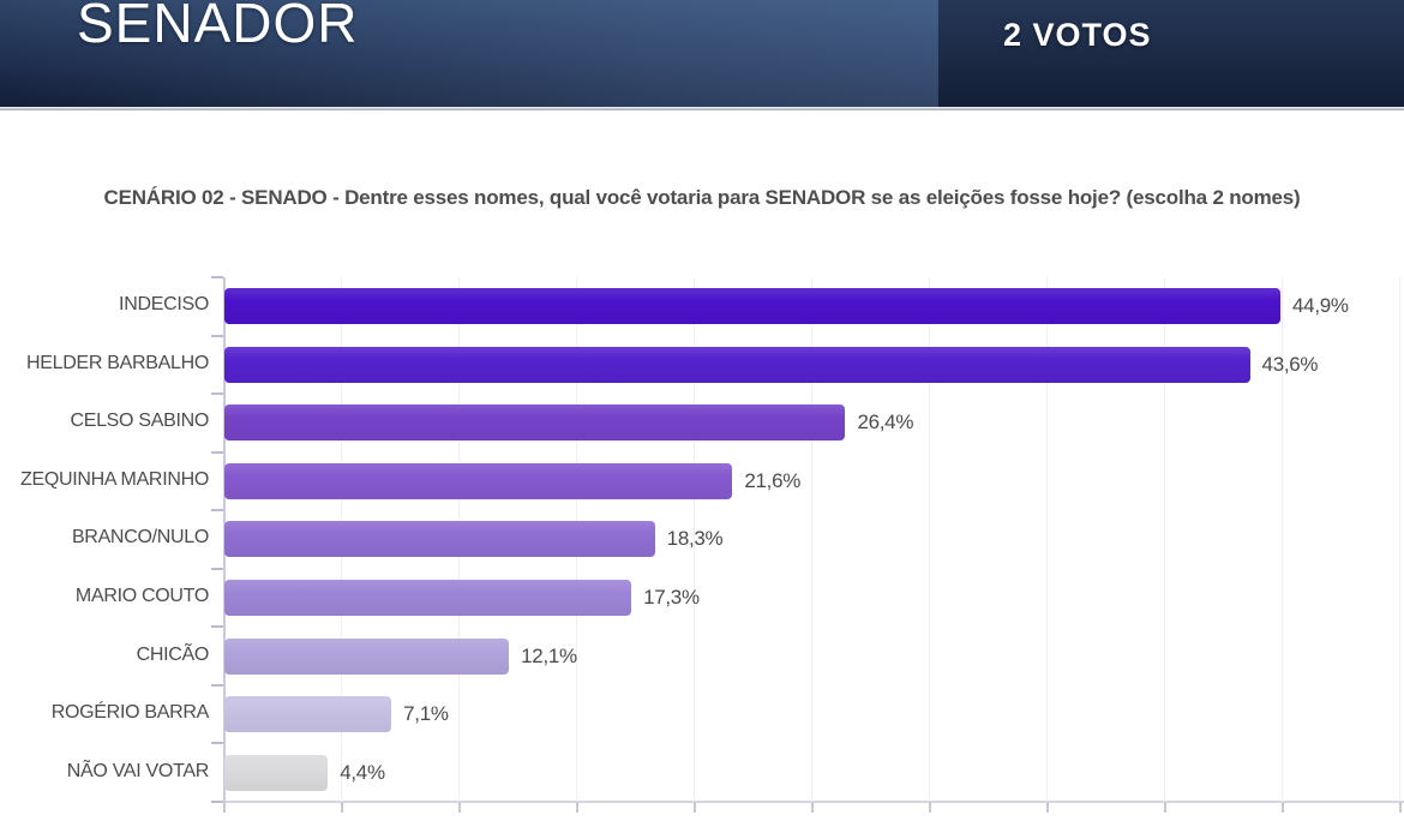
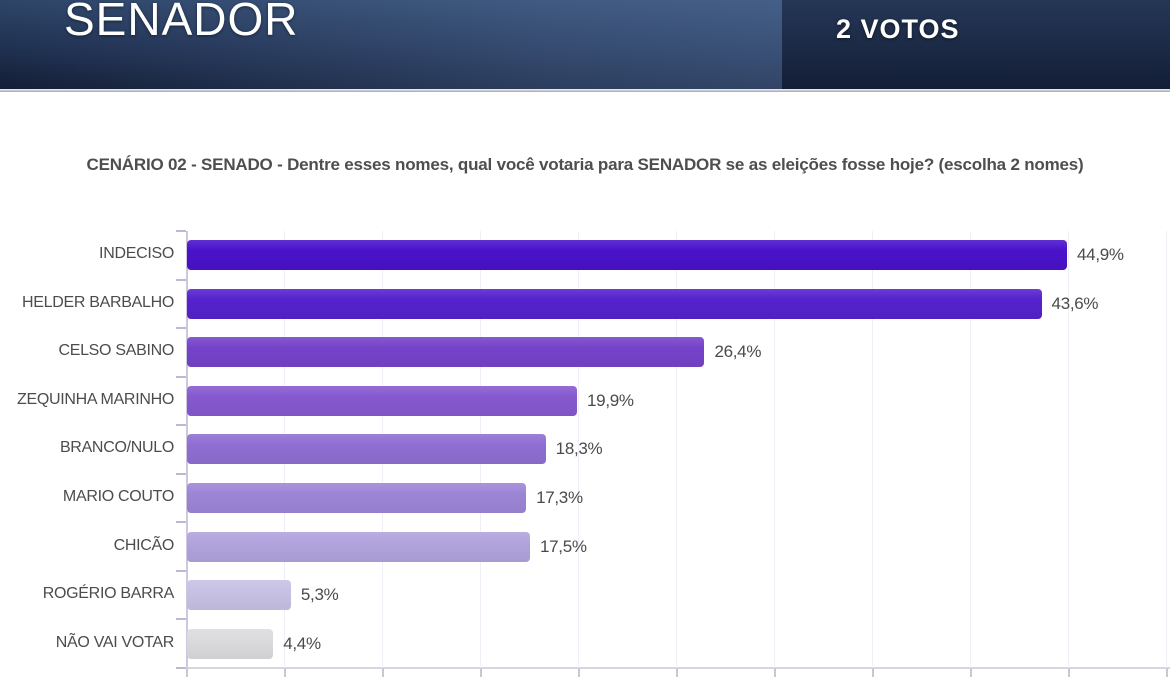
ZEQUINHA MARINHO: 21,6% -> 19,9%
CHICÃO: 12,1% -> 17,5%
ROGÉRIO BARRA: 7,1% -> 5,3%
